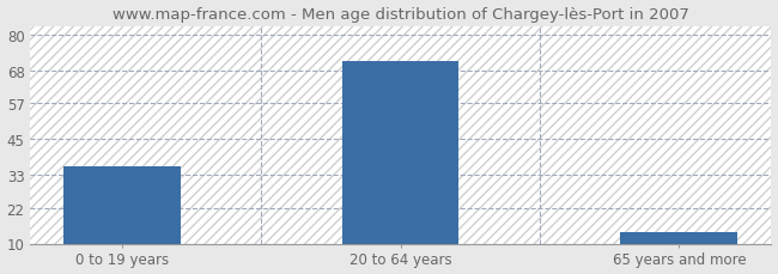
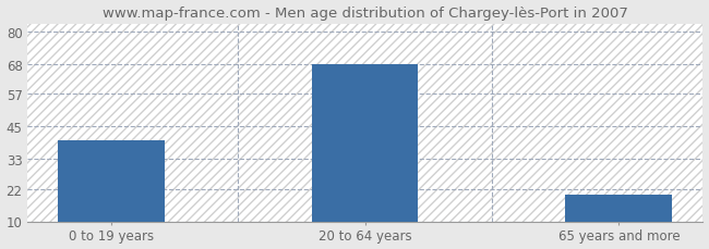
0 to 19 years: 36 -> 40
20 to 64 years: 71 -> 68
65 years and more: 14 -> 20
